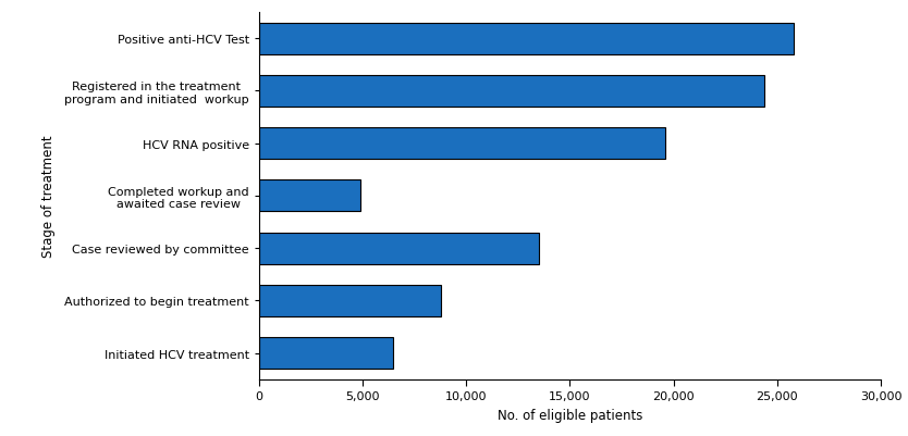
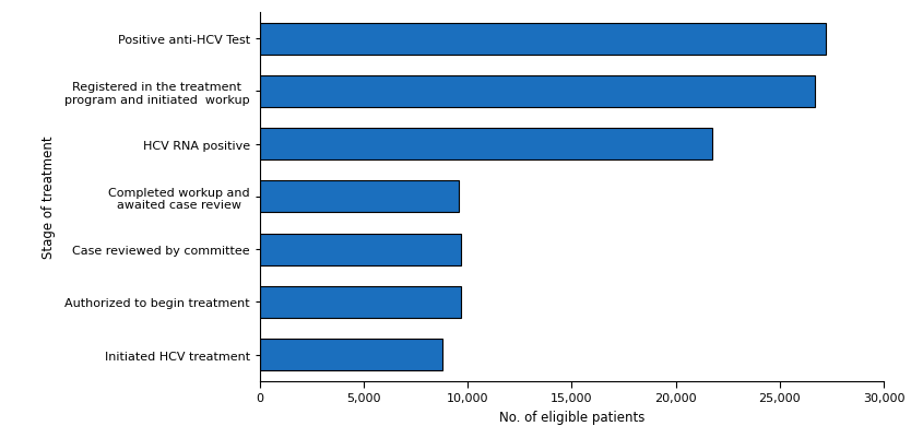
Positive anti-HCV Test: 25,800 -> 27,200
Registered in the treatment program and initiated workup: 24,400 -> 26,700
HCV RNA positive: 19,600 -> 21,800
Completed workup and awaited case review: 4,900 -> 9,600
Case reviewed by committee: 13,500 -> 9,700
Authorized to begin treatment: 8,800 -> 9,700
Initiated HCV treatment: 6,500 -> 8,800
